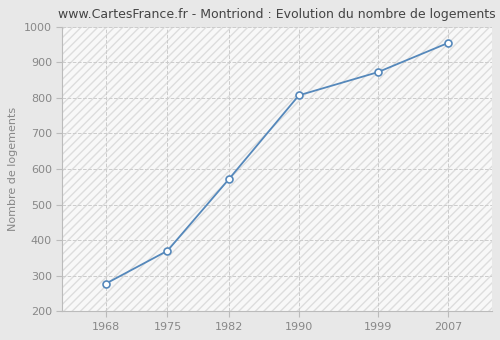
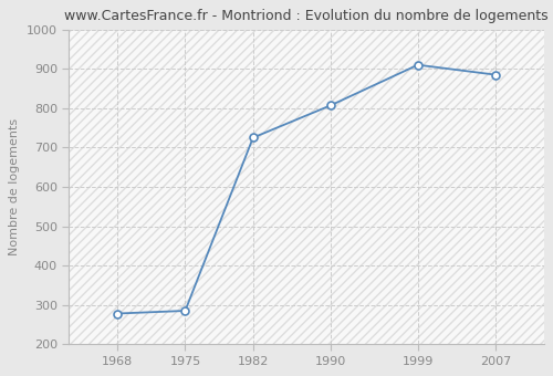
1975: 370 -> 285
1982: 571 -> 725
1999: 872 -> 910
2007: 954 -> 885
